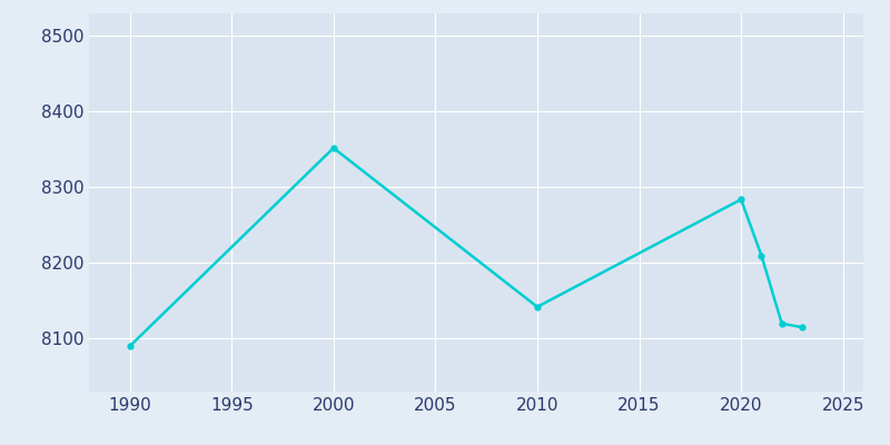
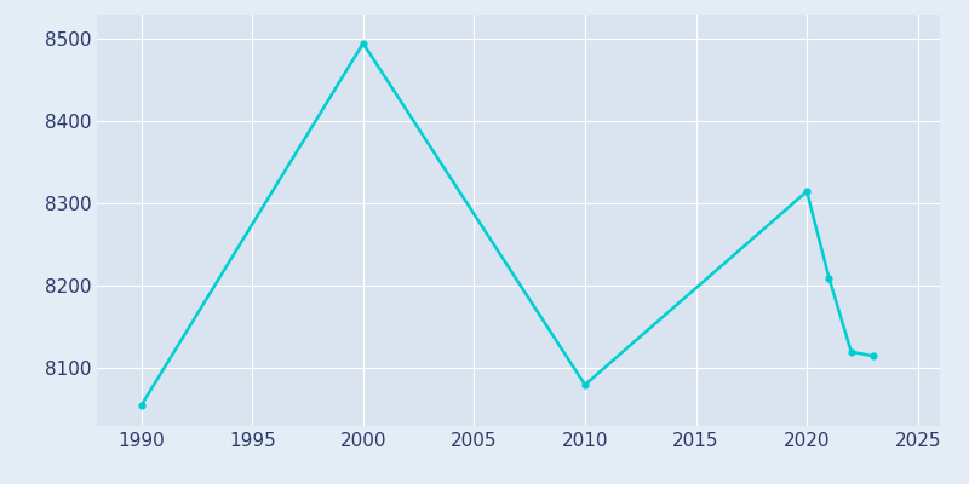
1990: 8090 -> 8055
2000: 8352 -> 8495
2010: 8142 -> 8080
2020: 8284 -> 8315
